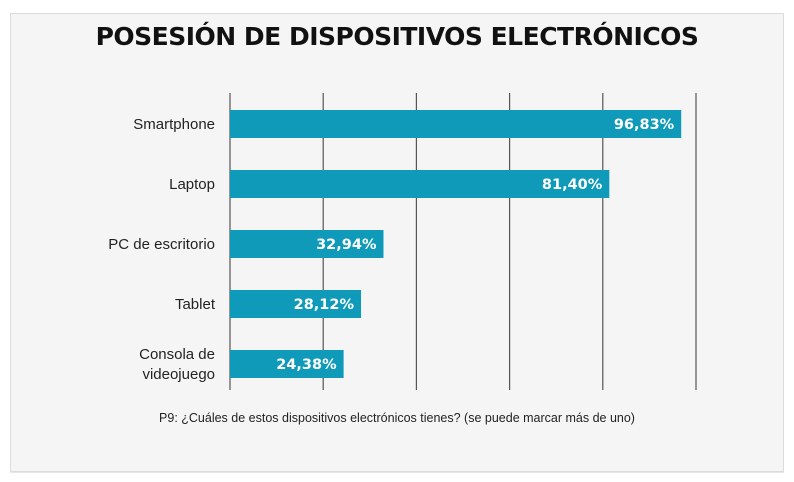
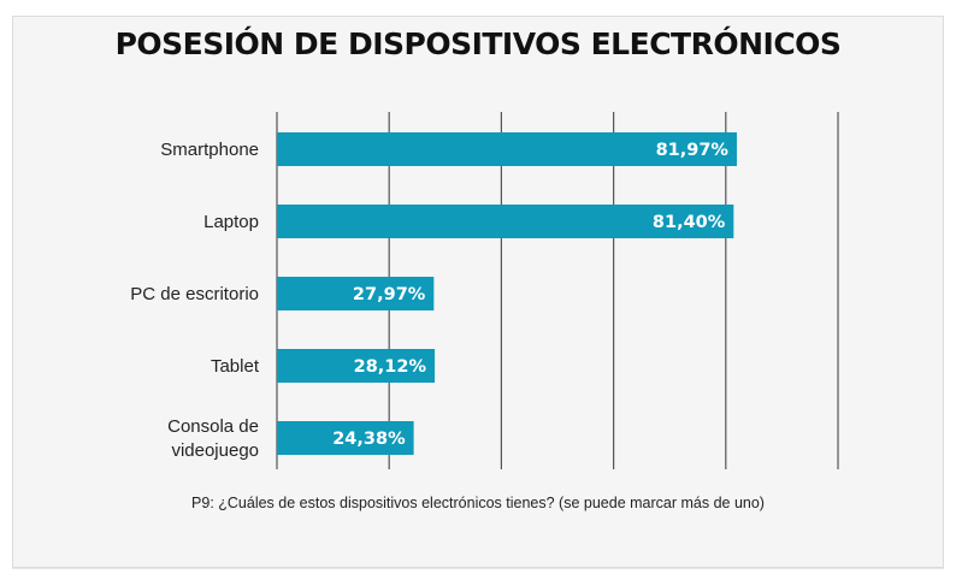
Smartphone: 96,83% -> 81,97%
PC de escritorio: 32,94% -> 27,97%
